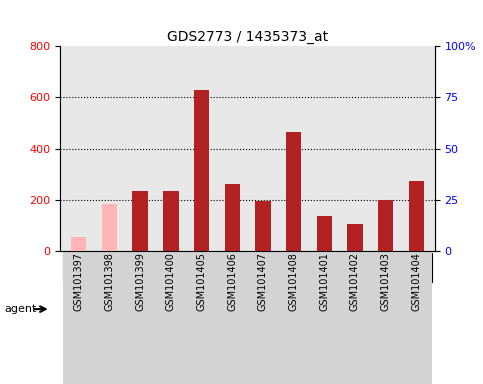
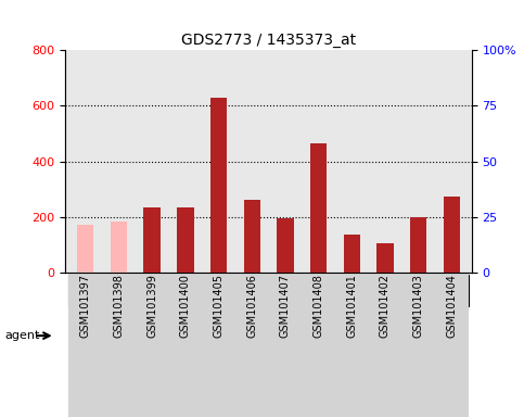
GSM101397: 55 -> 170
